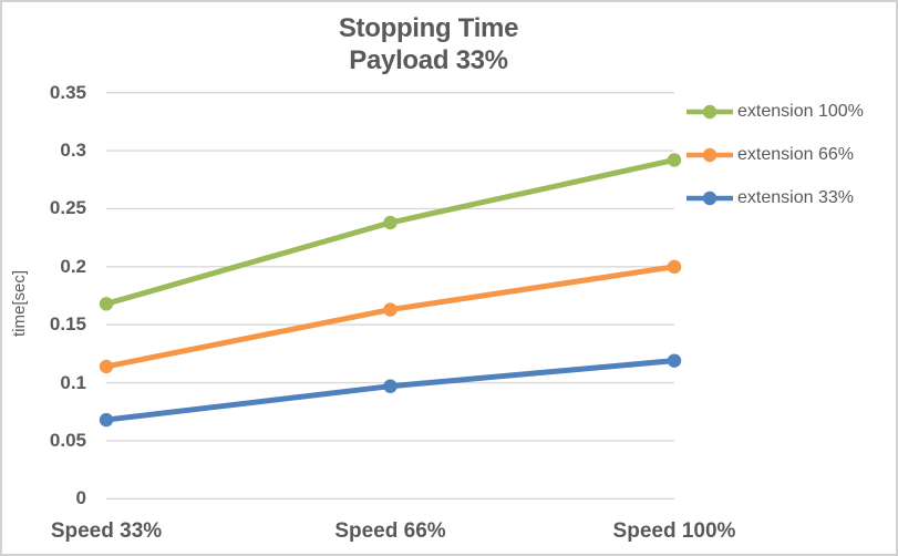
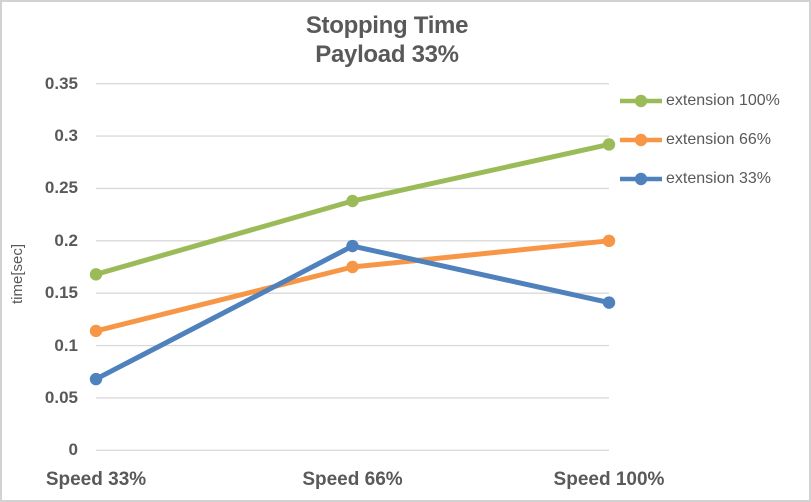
extension 66%/Speed 66%: 0.163 -> 0.175
extension 33%/Speed 66%: 0.097 -> 0.195
extension 33%/Speed 100%: 0.119 -> 0.141
